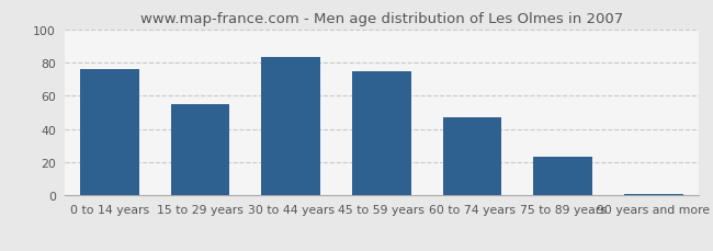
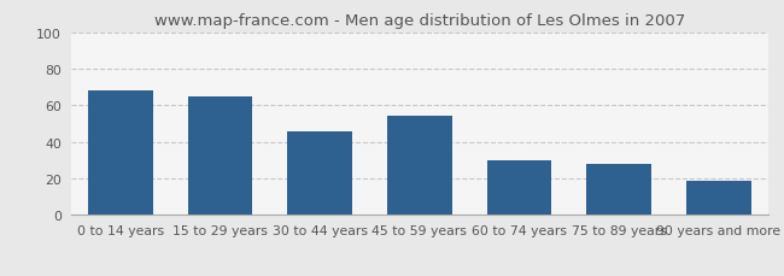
0 to 14 years: 76 -> 68
15 to 29 years: 55 -> 65
30 to 44 years: 83 -> 46
45 to 59 years: 75 -> 54
60 to 74 years: 47 -> 30
75 to 89 years: 23 -> 28
90 years and more: 1 -> 19
